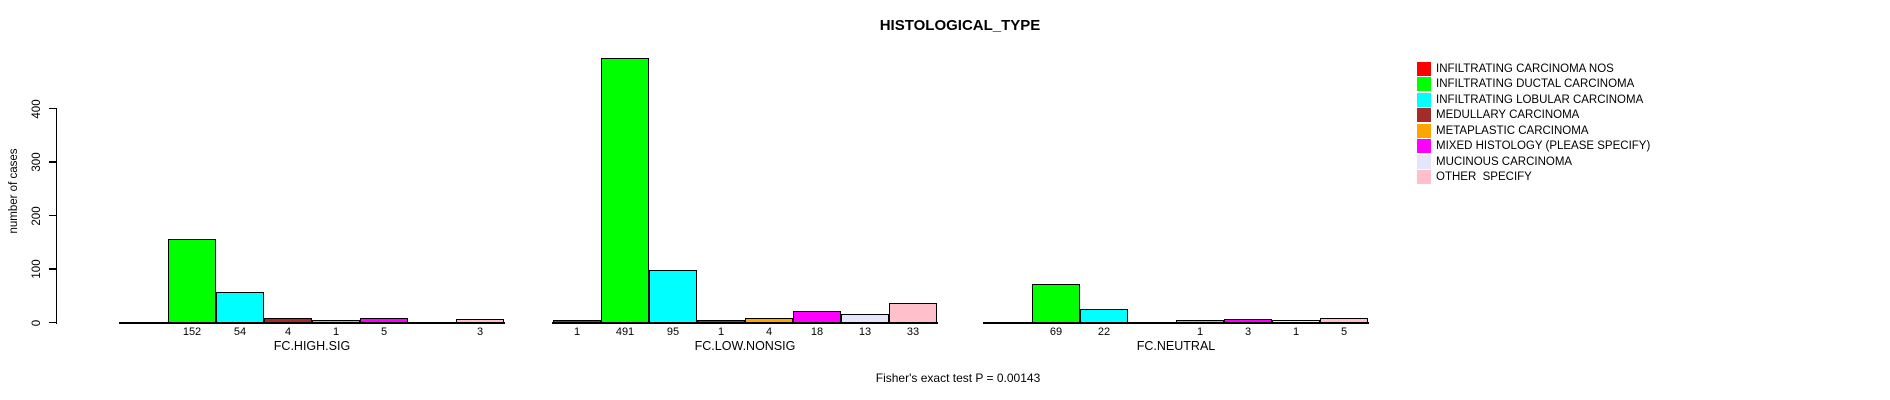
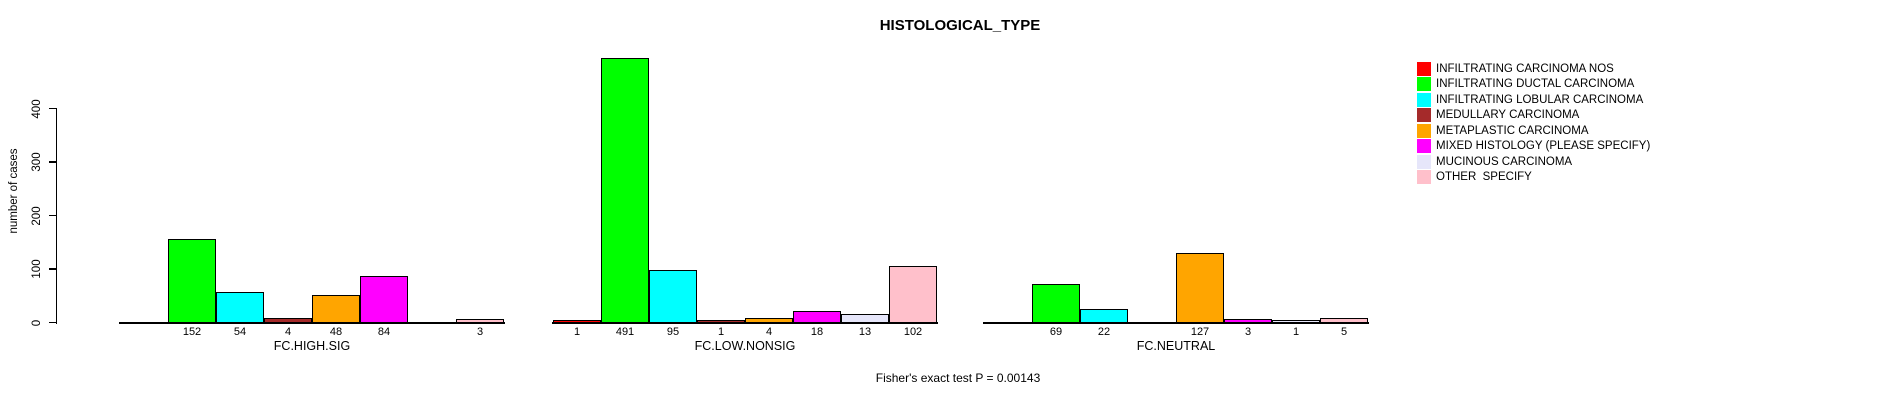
METAPLASTIC CARCINOMA/FC.HIGH.SIG: 1 -> 48
MIXED HISTOLOGY (PLEASE SPECIFY)/FC.HIGH.SIG: 5 -> 84
OTHER SPECIFY/FC.LOW.NONSIG: 33 -> 102
METAPLASTIC CARCINOMA/FC.NEUTRAL: 1 -> 127
